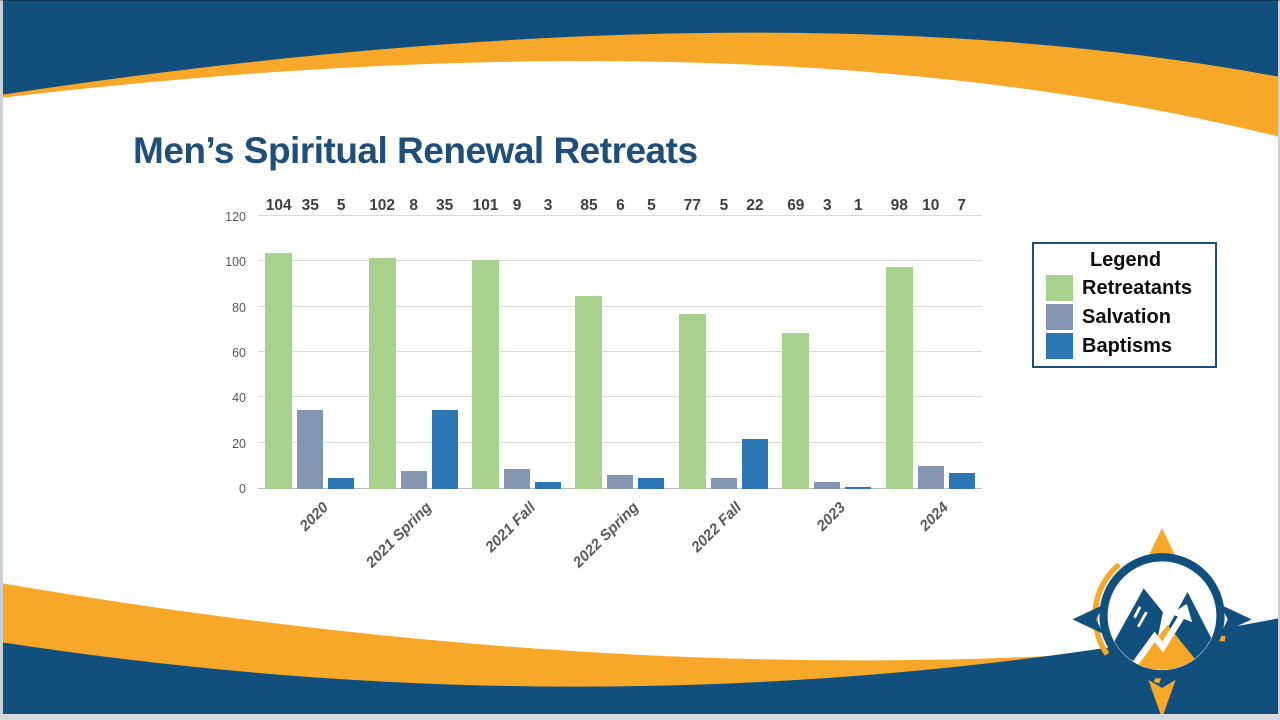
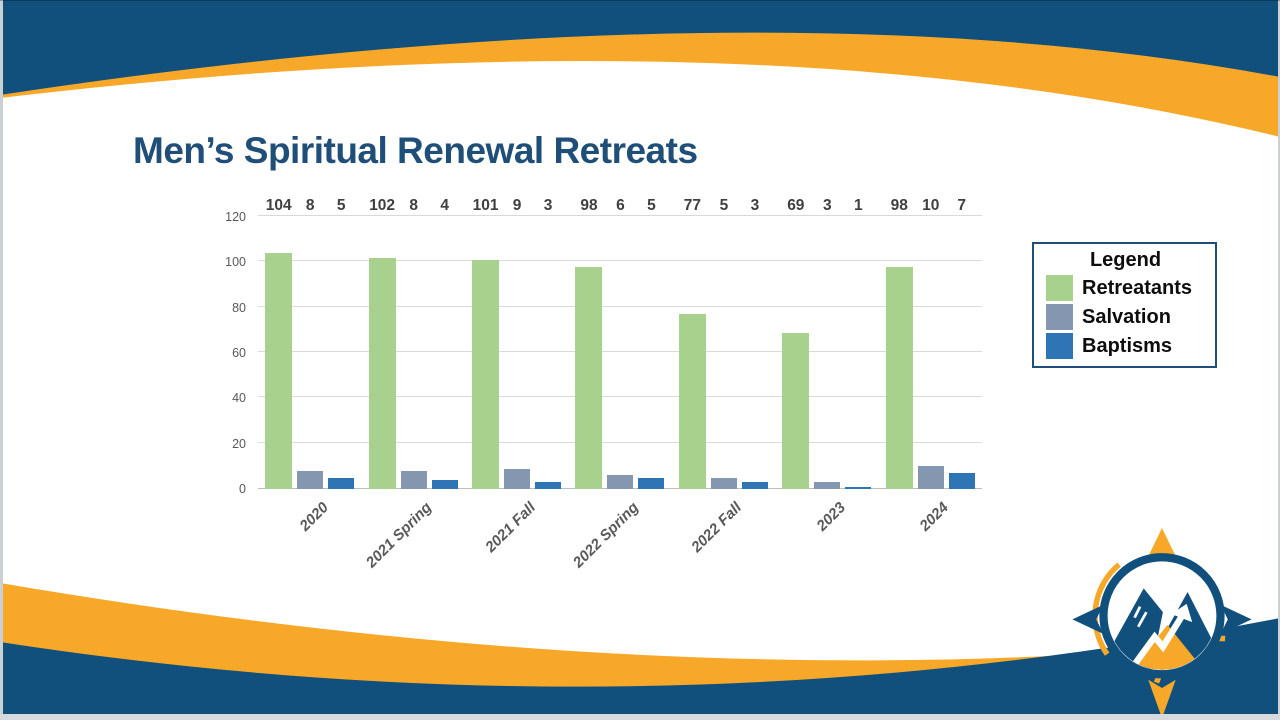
Salvation/2020: 35 -> 8
Baptisms/2021 Spring: 35 -> 4
Retreatants/2022 Spring: 85 -> 98
Baptisms/2022 Fall: 22 -> 3
